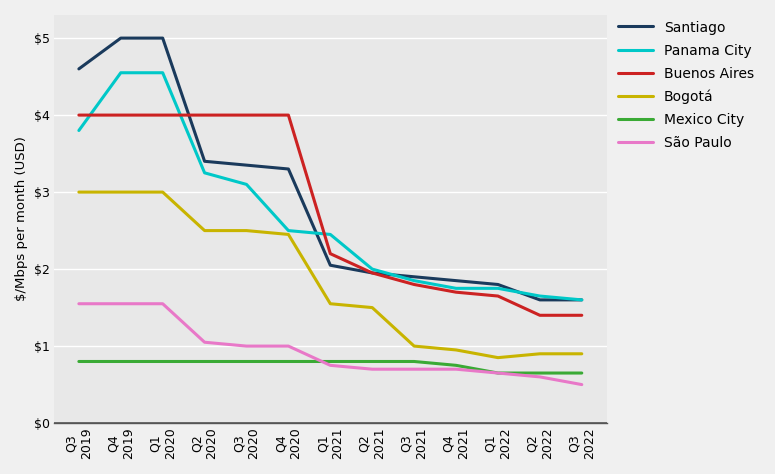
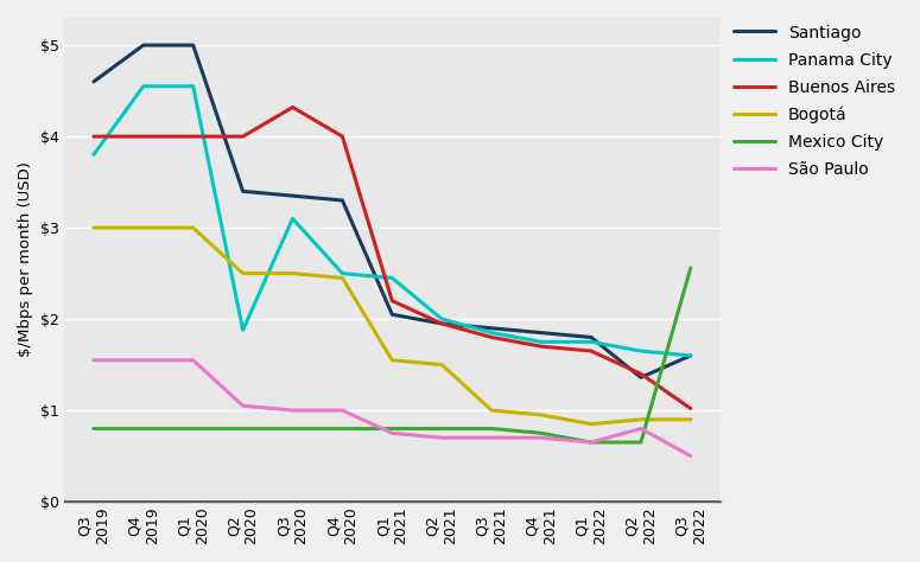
Panama City/Q2 2020: $3.25 -> $1.88
Buenos Aires/Q3 2020: $4.00 -> $4.32
Santiago/Q2 2022: $1.60 -> $1.36
São Paulo/Q2 2022: $0.60 -> $0.80
Buenos Aires/Q3 2022: $1.40 -> $1.02
Mexico City/Q3 2022: $0.65 -> $2.56
